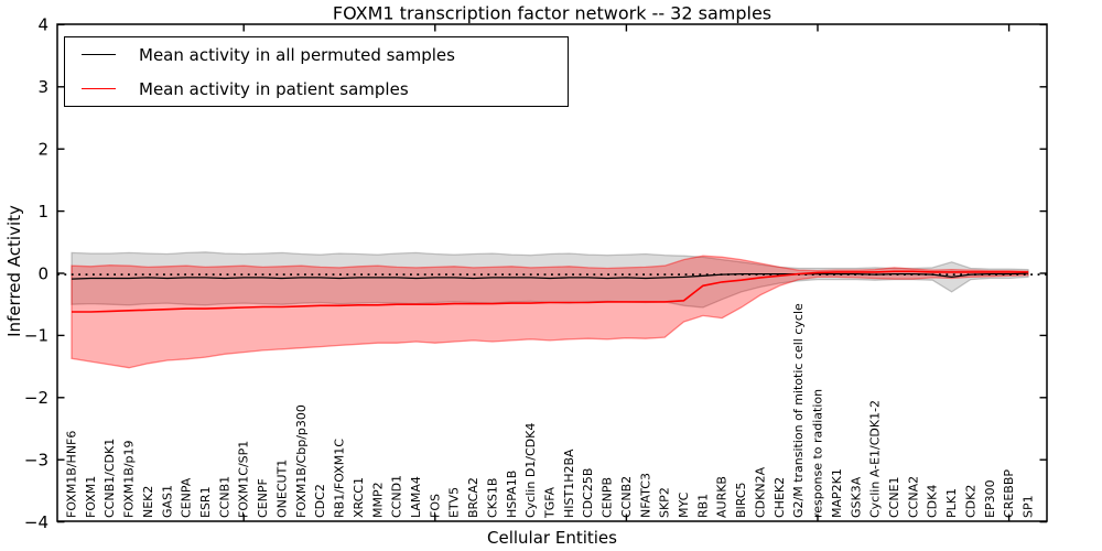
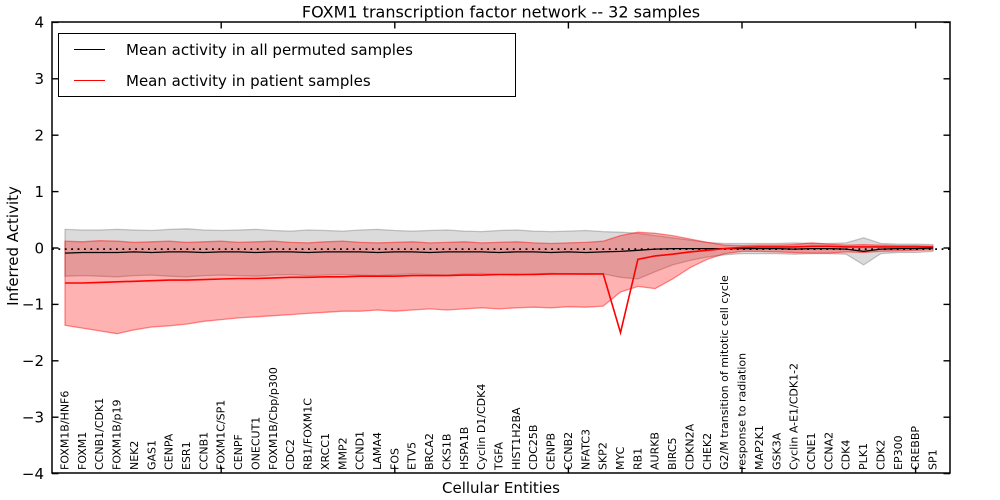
Mean activity in patient samples/MYC: -0.4 -> -1.5
